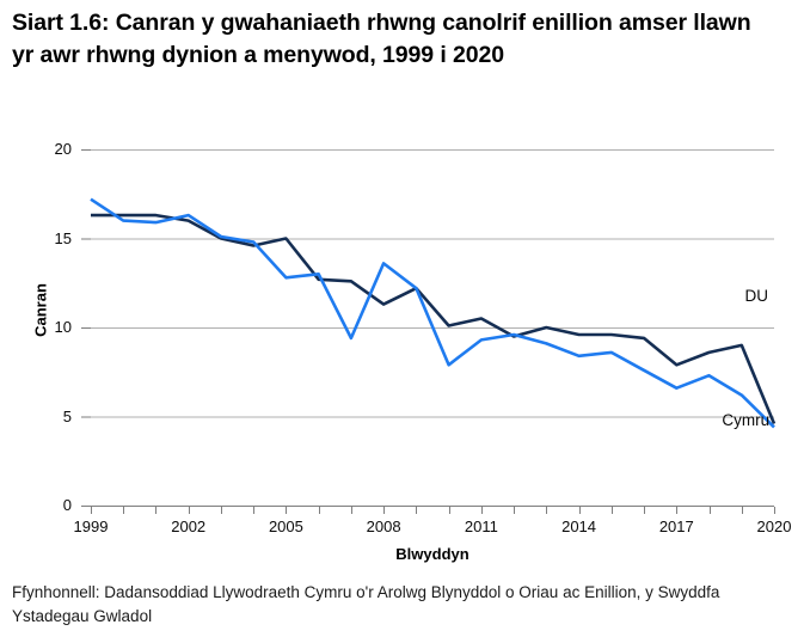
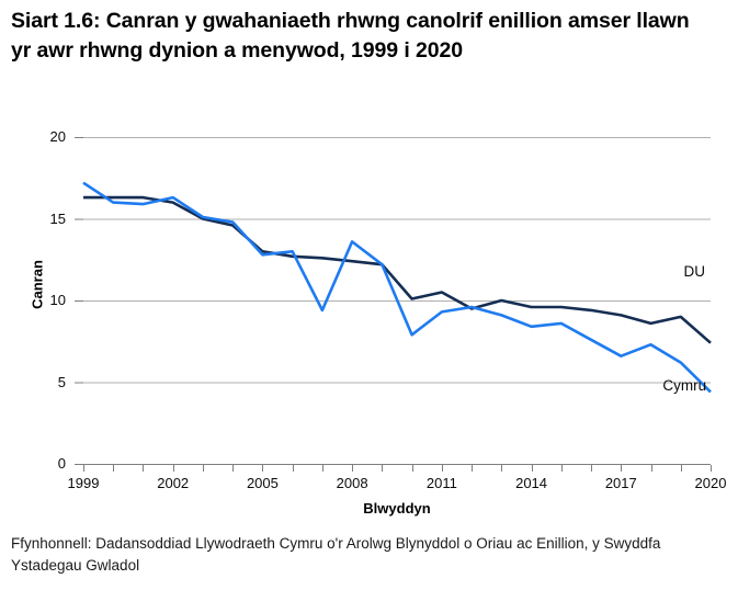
DU/2005: 15.0 -> 13.0
DU/2008: 11.3 -> 12.4
DU/2017: 7.9 -> 9.1
DU/2020: 4.6 -> 7.4
